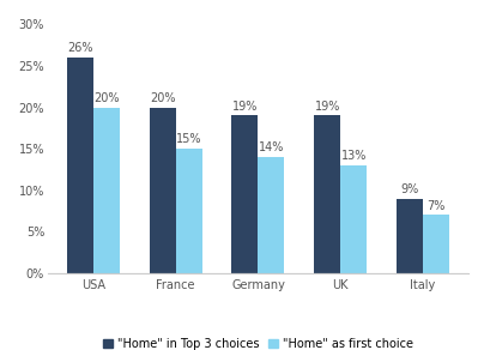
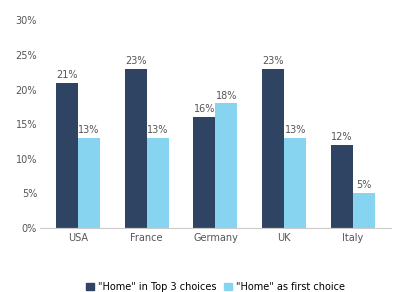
"Home" in Top 3 choices/USA: 26% -> 21%
"Home" as first choice/USA: 20% -> 13%
"Home" in Top 3 choices/France: 20% -> 23%
"Home" as first choice/France: 15% -> 13%
"Home" in Top 3 choices/Germany: 19% -> 16%
"Home" as first choice/Germany: 14% -> 18%
"Home" in Top 3 choices/UK: 19% -> 23%
"Home" in Top 3 choices/Italy: 9% -> 12%
"Home" as first choice/Italy: 7% -> 5%
